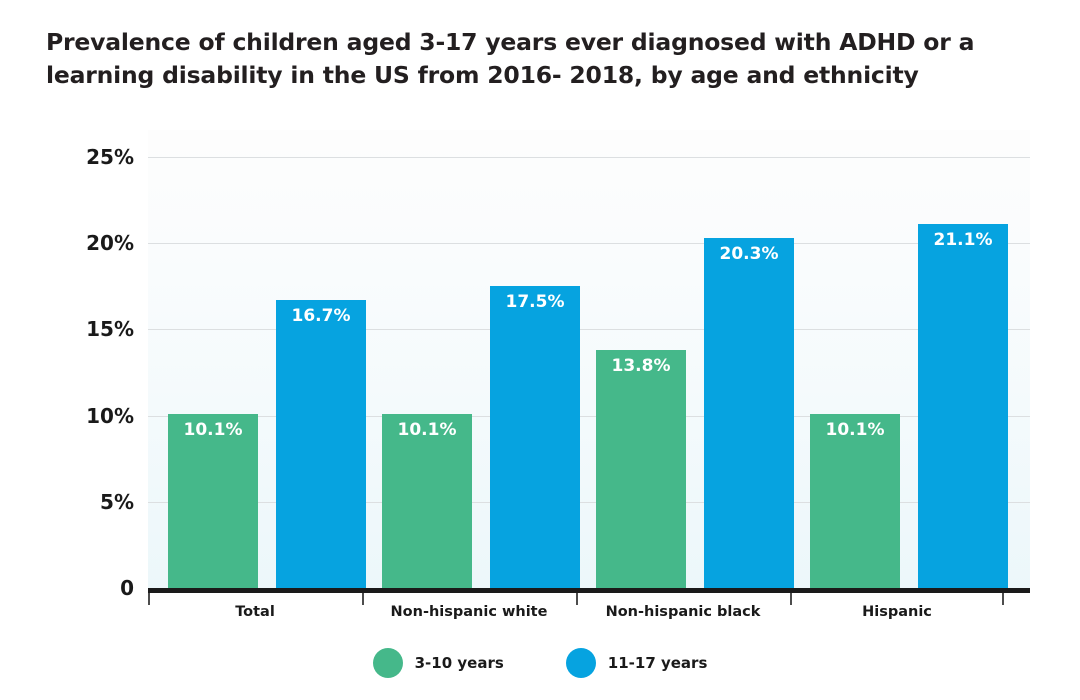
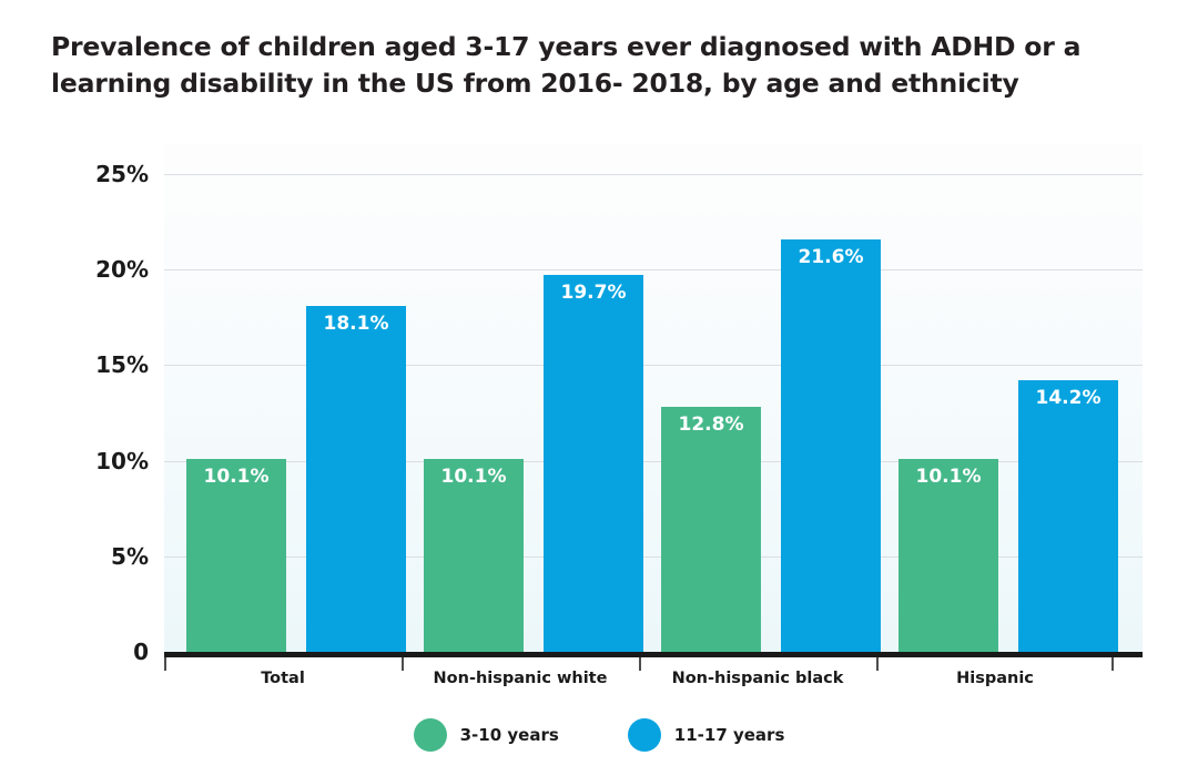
11-17 years/Total: 16.7% -> 18.1%
11-17 years/Non-hispanic white: 17.5% -> 19.7%
3-10 years/Non-hispanic black: 13.8% -> 12.8%
11-17 years/Non-hispanic black: 20.3% -> 21.6%
11-17 years/Hispanic: 21.1% -> 14.2%
